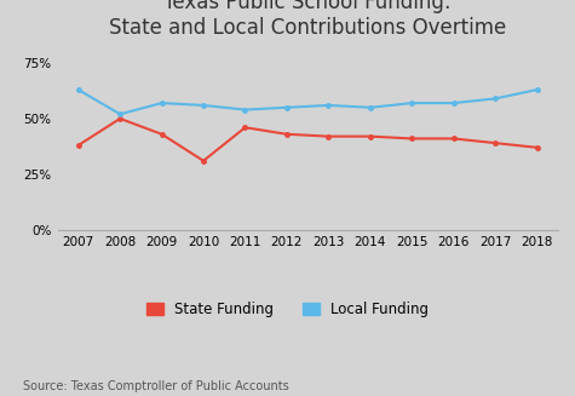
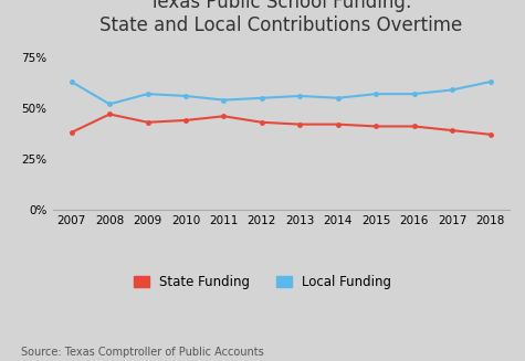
State Funding/2008: 50% -> 47%
State Funding/2010: 31% -> 44%
